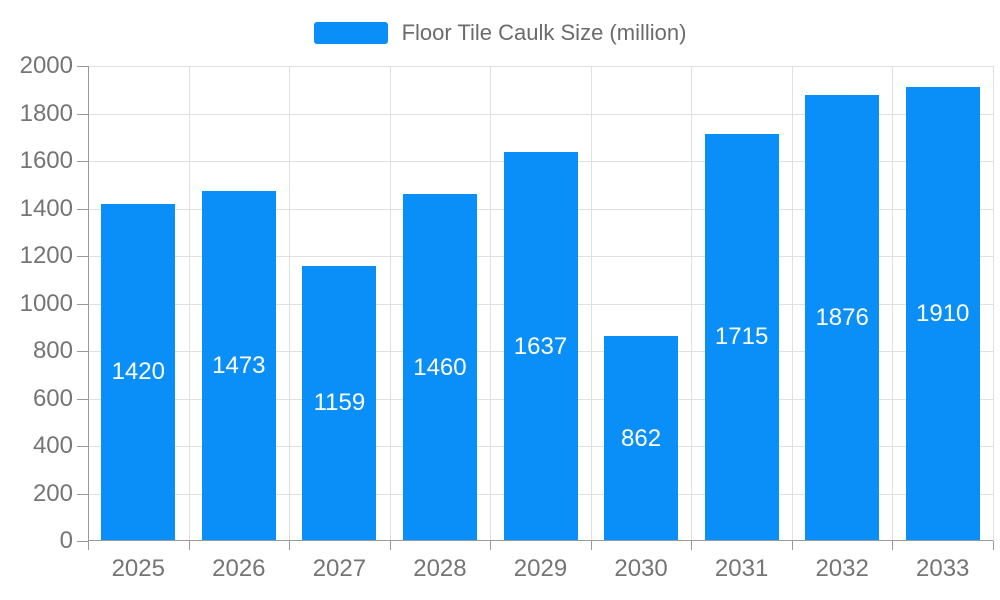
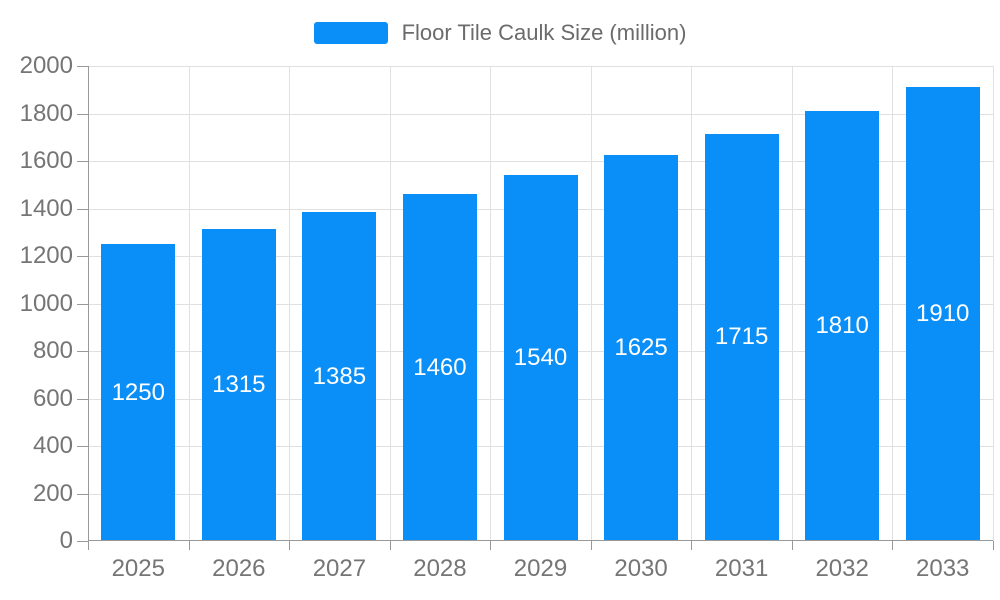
2025: 1420 -> 1250
2026: 1473 -> 1315
2027: 1159 -> 1385
2029: 1637 -> 1540
2030: 862 -> 1625
2032: 1876 -> 1810
